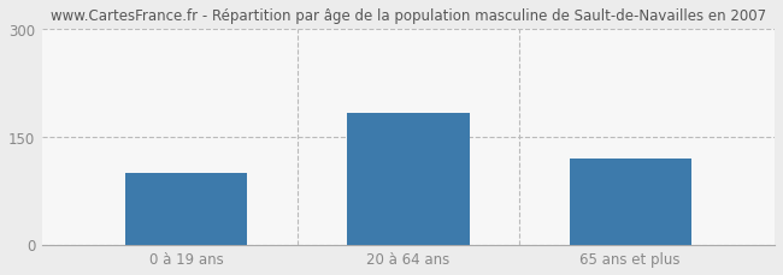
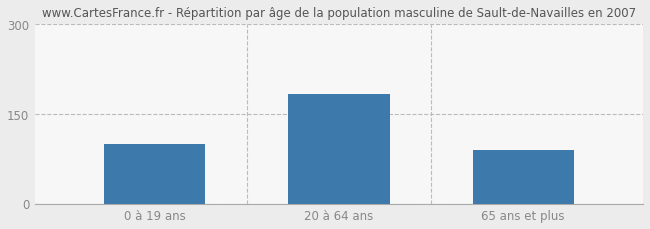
65 ans et plus: 120 -> 90
